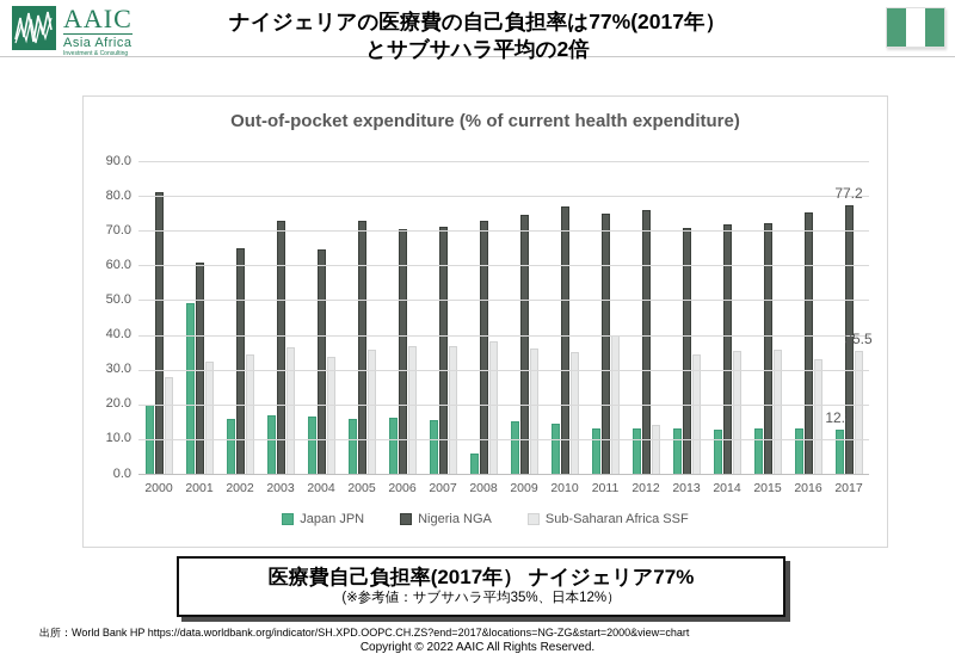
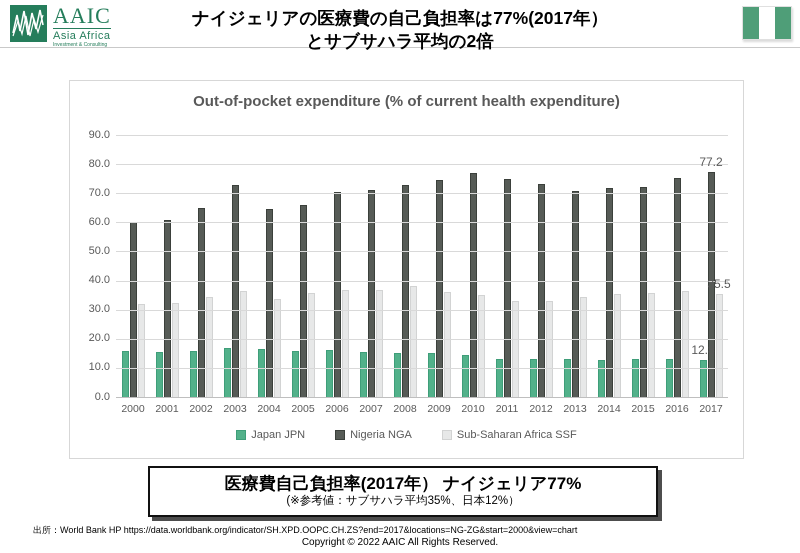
Japan JPN/2000: 20 -> 16
Nigeria NGA/2000: 81 -> 60
Sub-Saharan Africa SSF/2000: 28 -> 32
Japan JPN/2001: 49 -> 16
Nigeria NGA/2005: 73 -> 66
Japan JPN/2008: 6 -> 15
Sub-Saharan Africa SSF/2011: 40 -> 33
Nigeria NGA/2012: 76 -> 73
Sub-Saharan Africa SSF/2012: 14 -> 33
Sub-Saharan Africa SSF/2016: 33 -> 36
